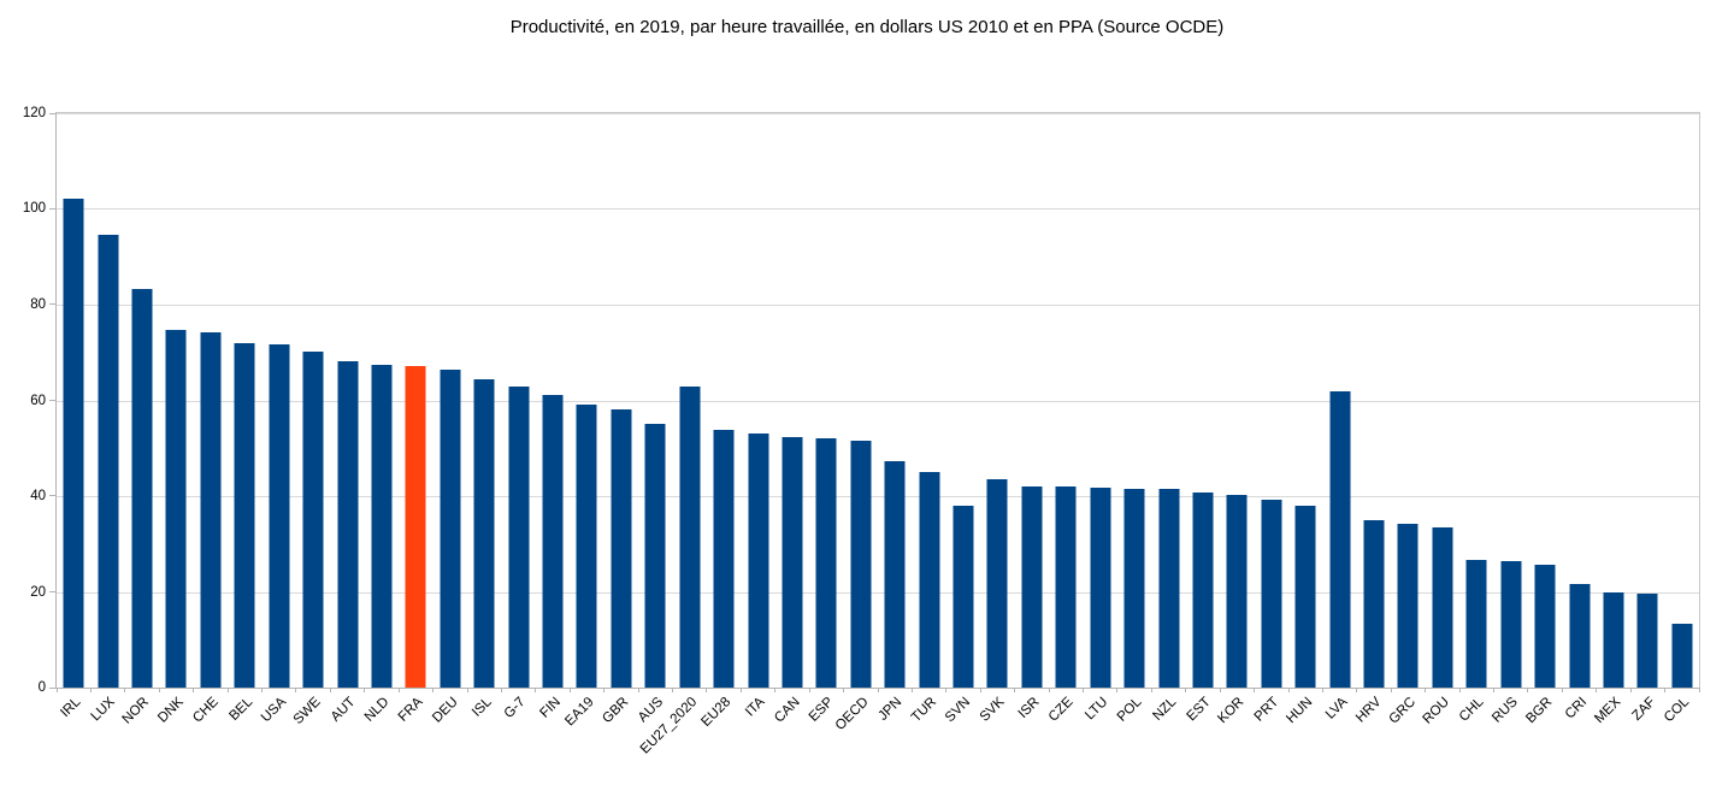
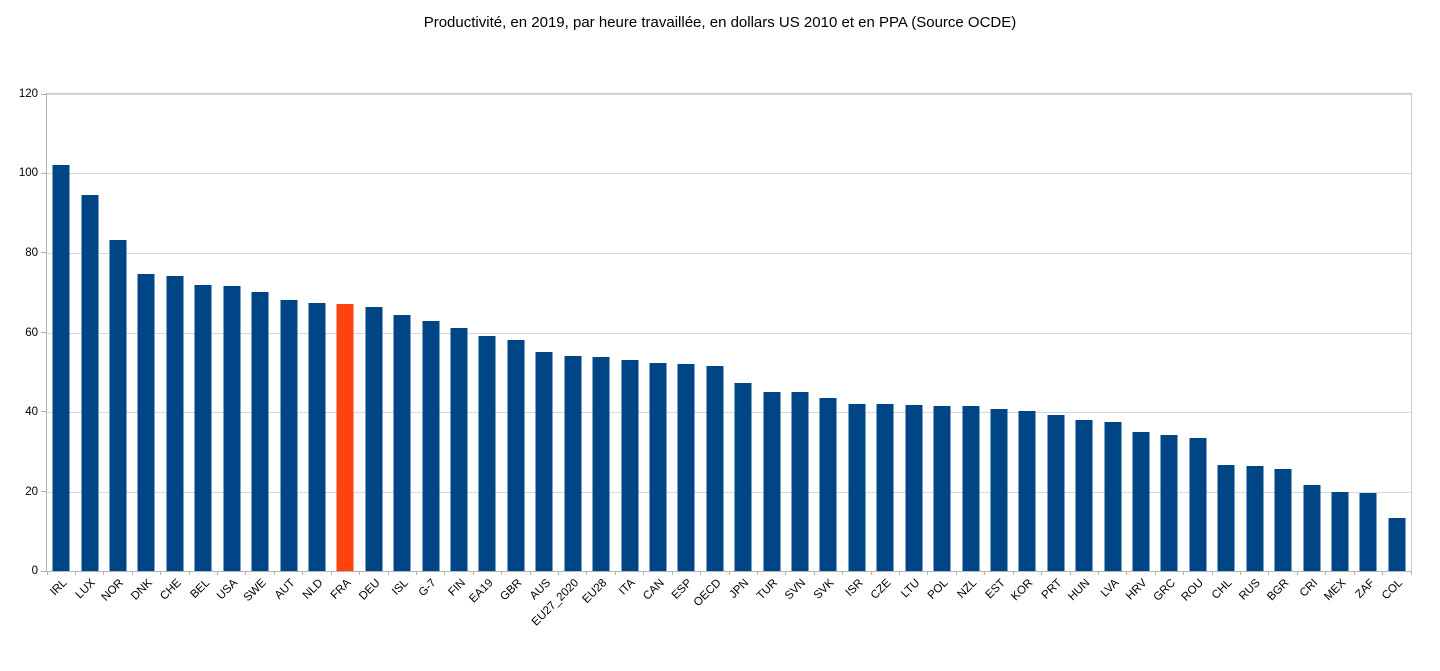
EU27_2020: 63 -> 54
SVN: 38 -> 45
LVA: 62 -> 38
